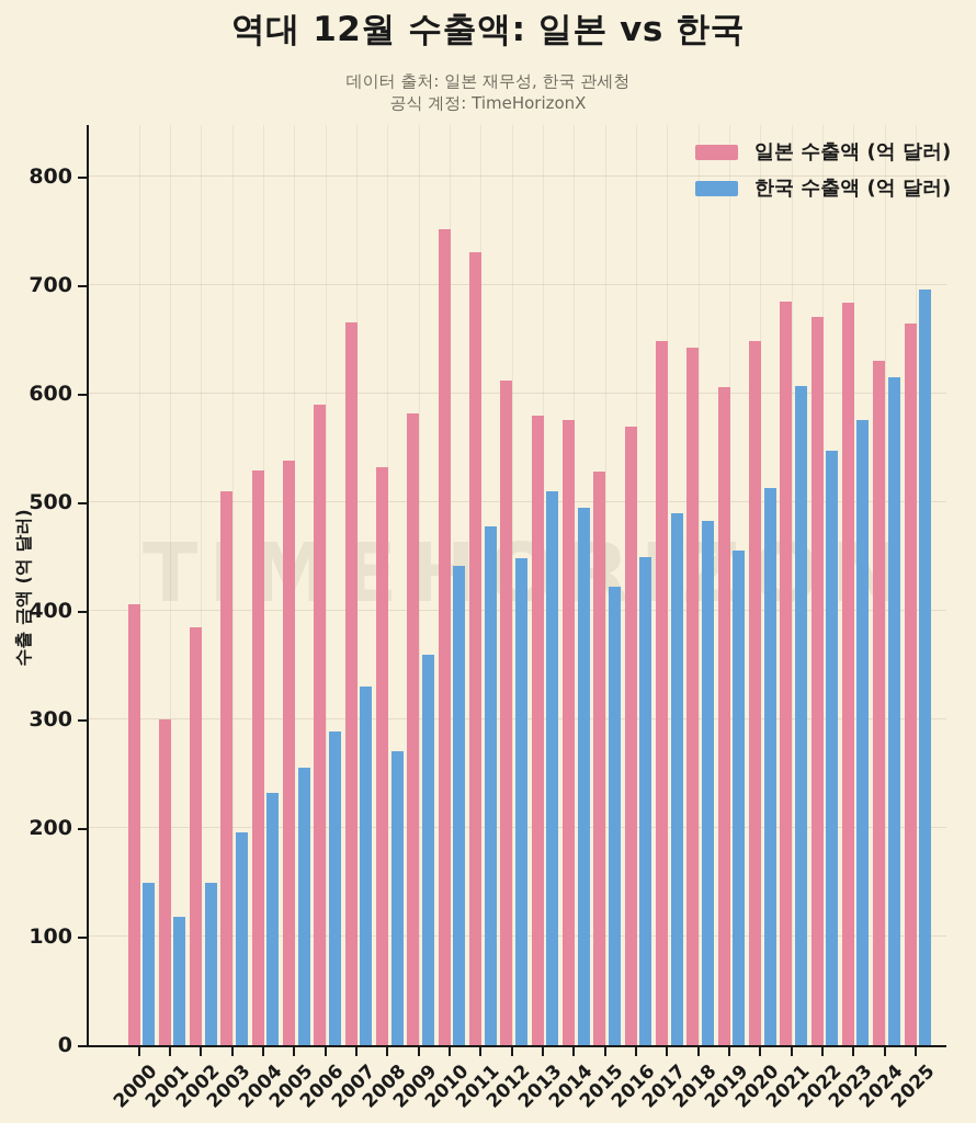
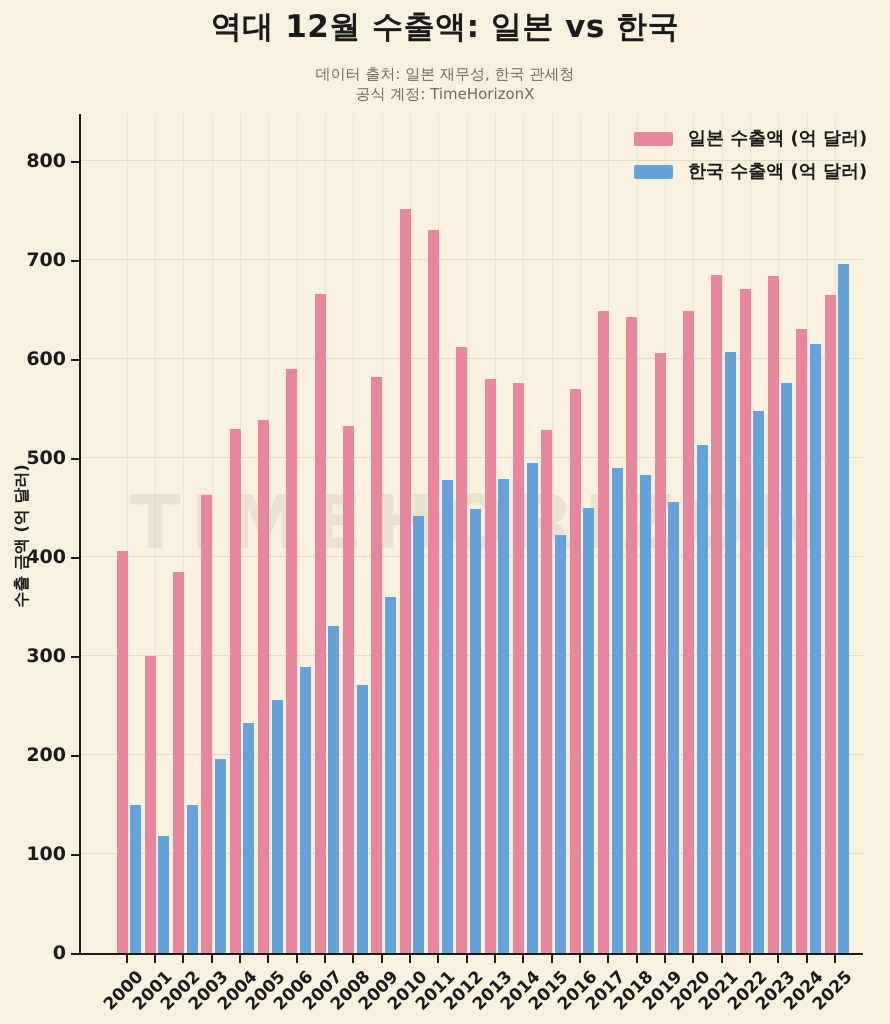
일본 수출액 (억 달러)/2003: 510 -> 460
한국 수출액 (억 달러)/2013: 510 -> 480
